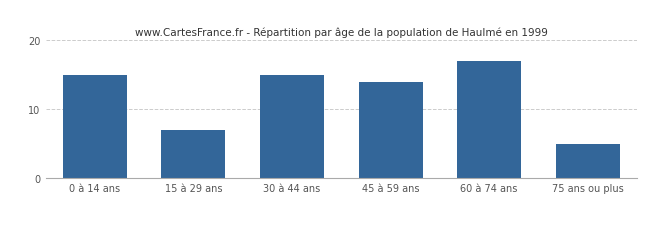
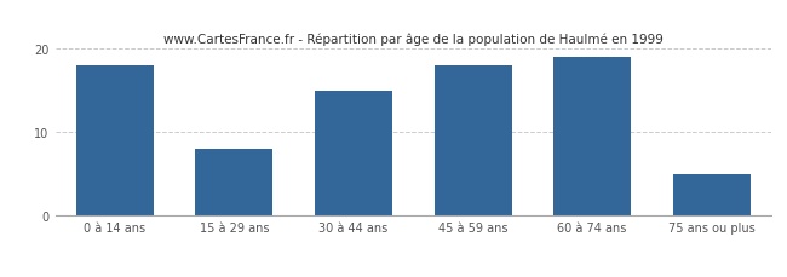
0 à 14 ans: 15 -> 18
15 à 29 ans: 7 -> 8
45 à 59 ans: 14 -> 18
60 à 74 ans: 17 -> 19
